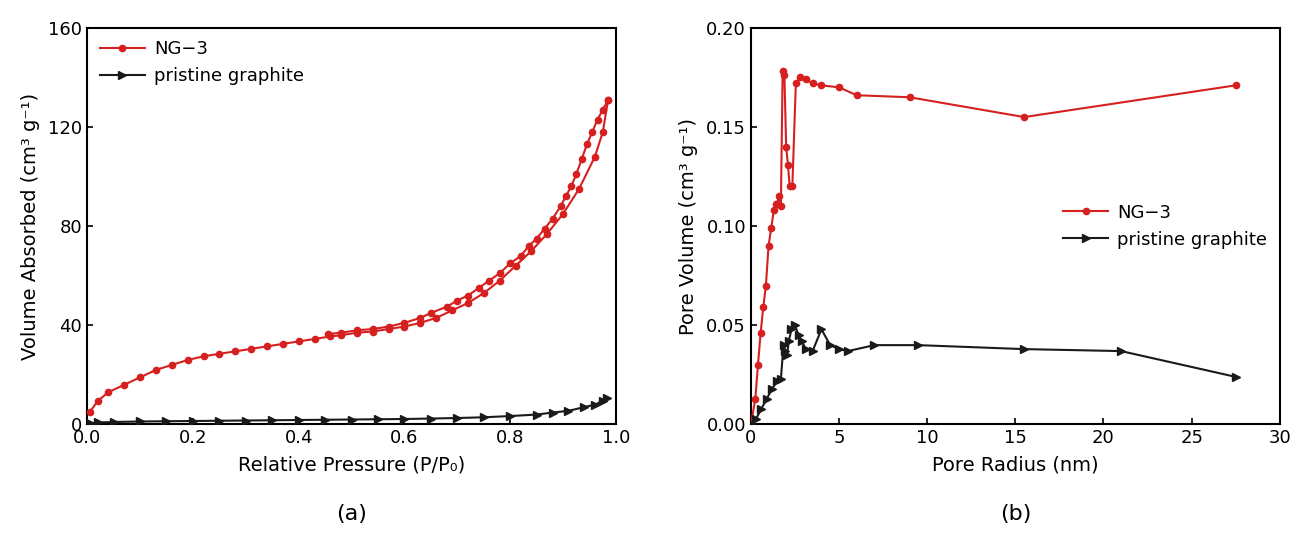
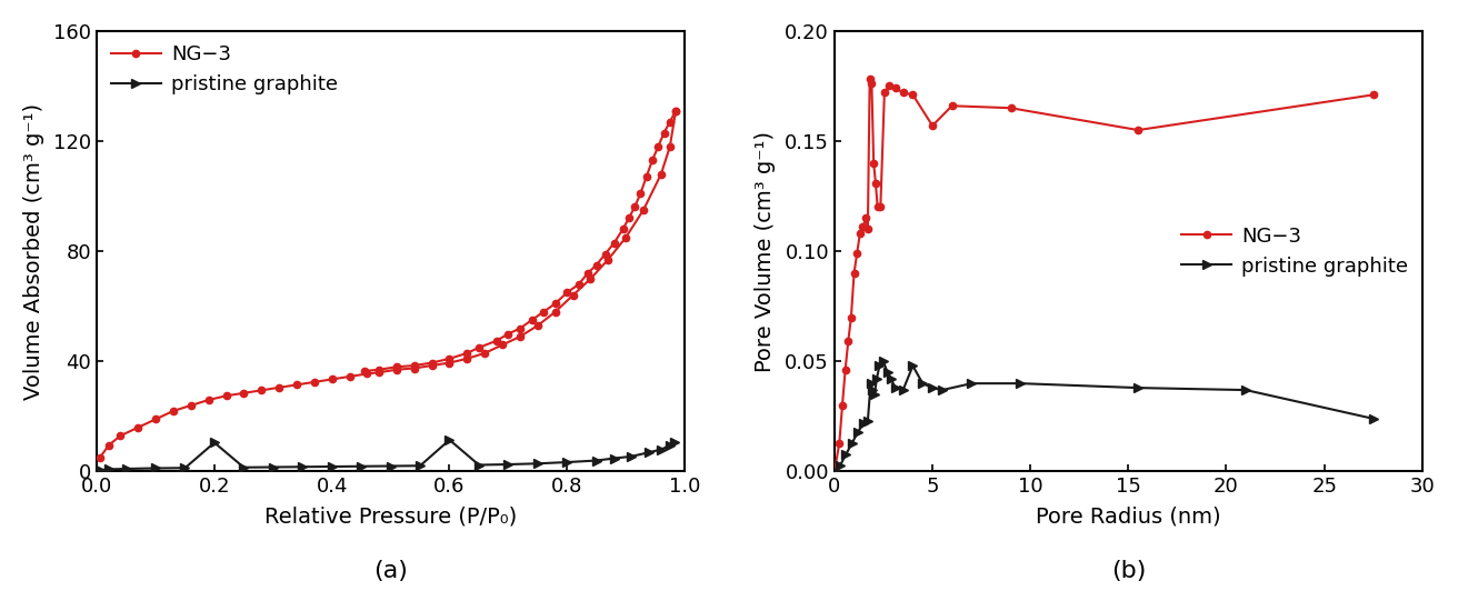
pristine graphite/0.2: 1.4 -> 10.5
pristine graphite/0.6: 2.2 -> 11.5
NG−3/5: 0.170 -> 0.157
